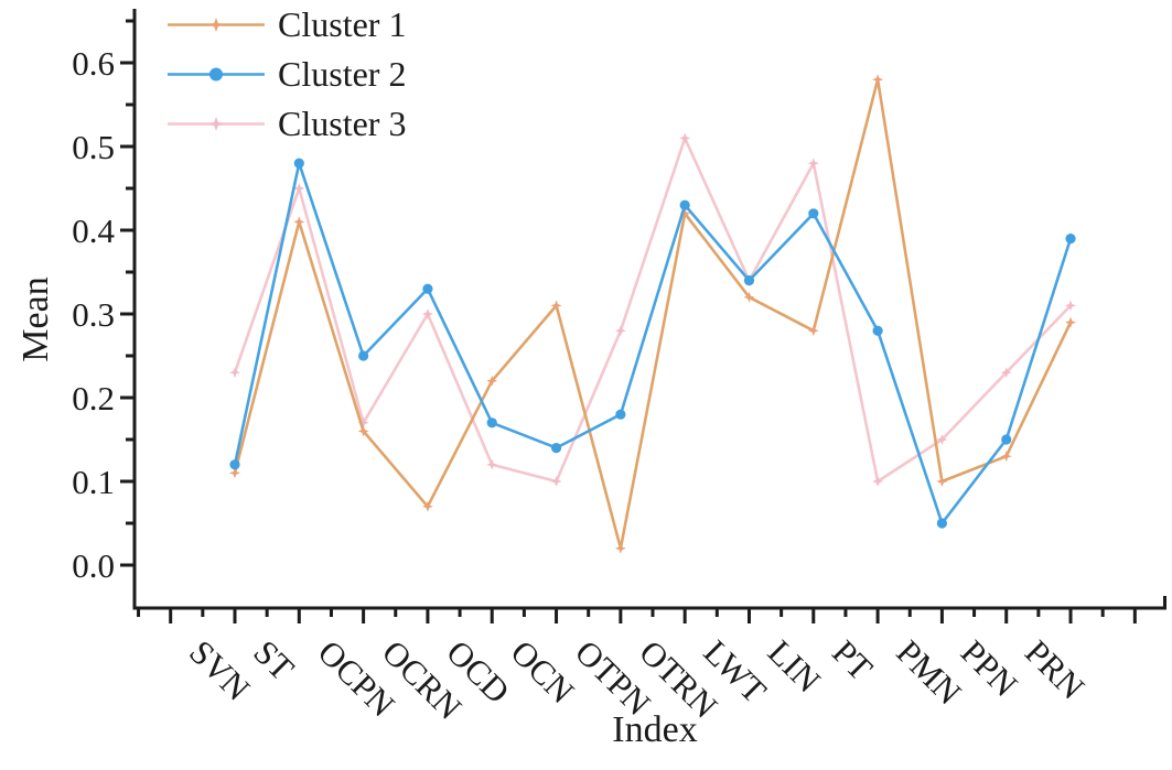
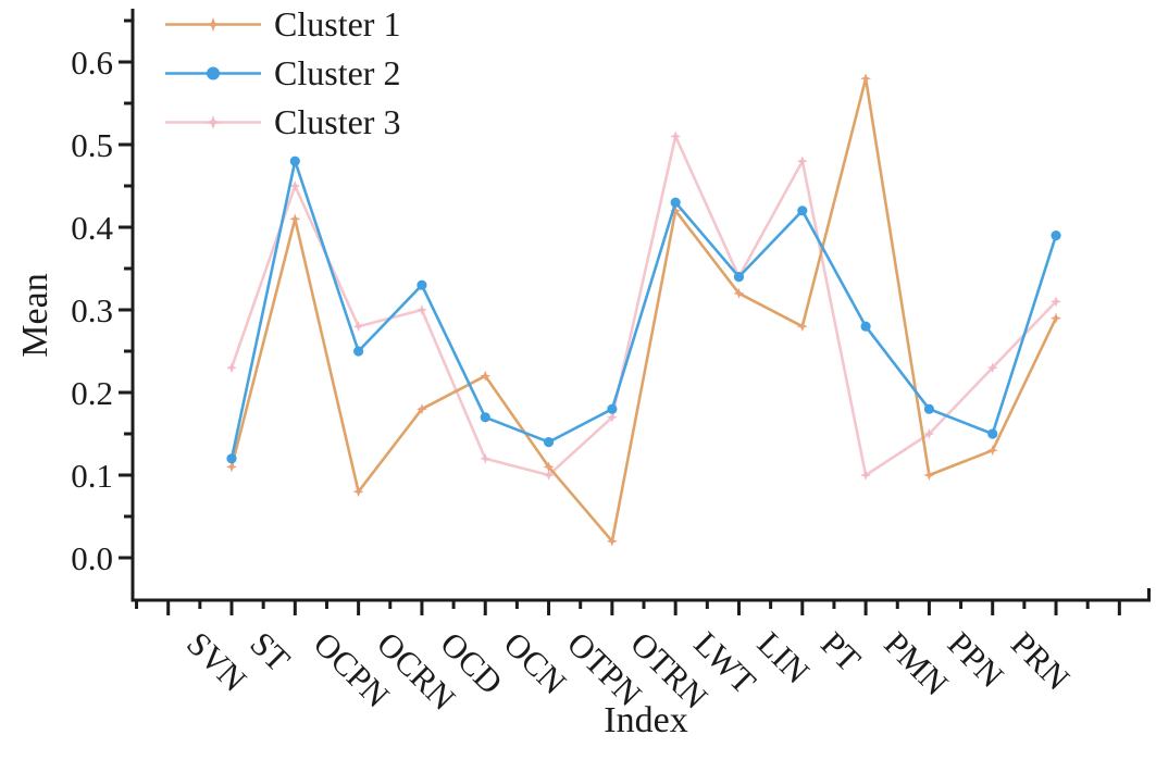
Cluster 1/OCPN: 0.16 -> 0.08
Cluster 3/OCPN: 0.17 -> 0.28
Cluster 1/OCRN: 0.07 -> 0.18
Cluster 1/OCN: 0.31 -> 0.11
Cluster 3/OTPN: 0.28 -> 0.17
Cluster 2/PMN: 0.05 -> 0.18
